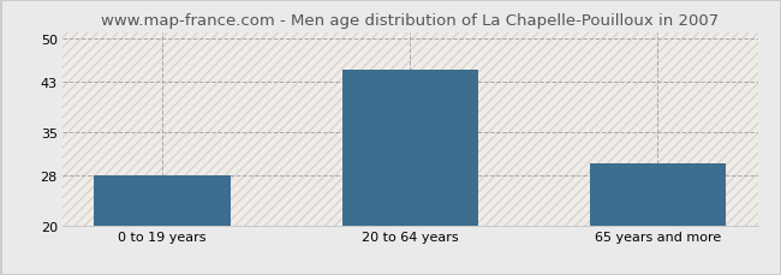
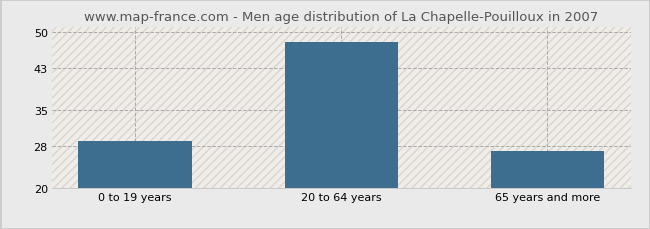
0 to 19 years: 28 -> 29
20 to 64 years: 45 -> 48
65 years and more: 30 -> 27
